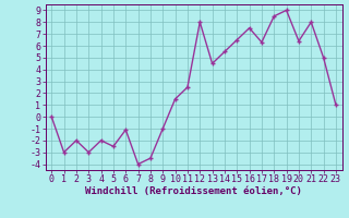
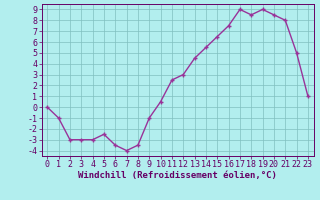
1: -3.0 -> -1.0
2: -2.0 -> -3.0
4: -2.0 -> -3.0
6: -1.1 -> -3.5
10: 1.5 -> 0.5
12: 8.0 -> 3.0
17: 6.3 -> 9.0
20: 6.4 -> 8.5
